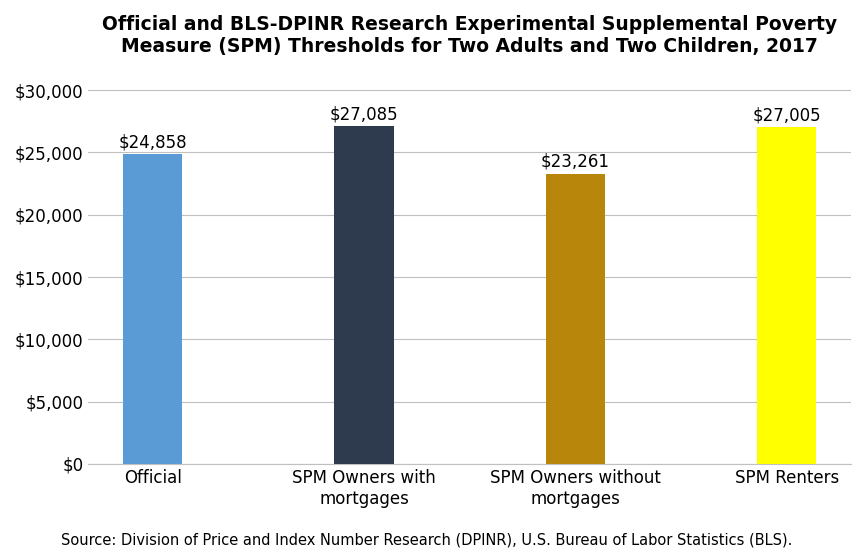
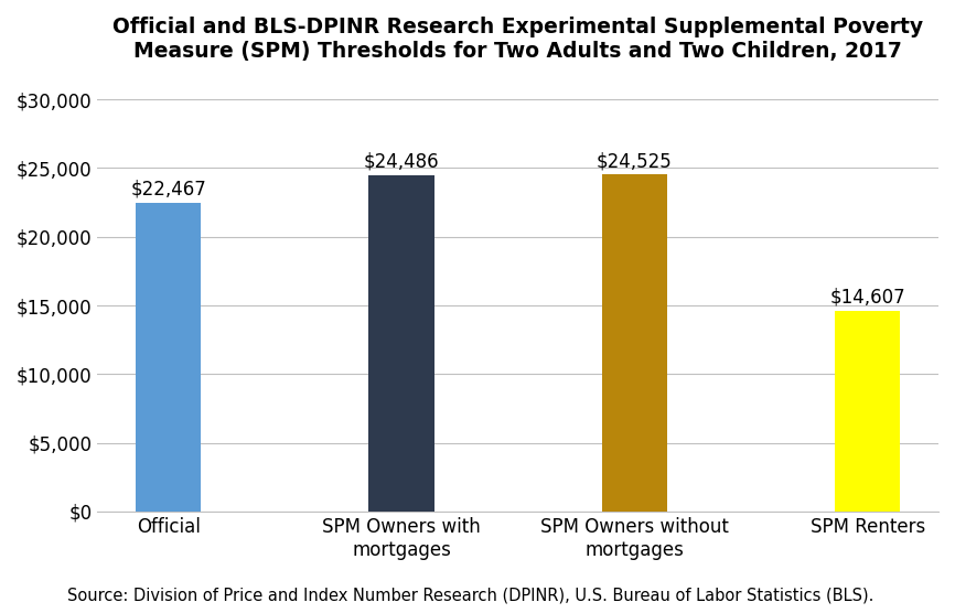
Official: $24,858 -> $22,467
SPM Owners with mortgages: $27,085 -> $24,486
SPM Owners without mortgages: $23,261 -> $24,525
SPM Renters: $27,005 -> $14,607
